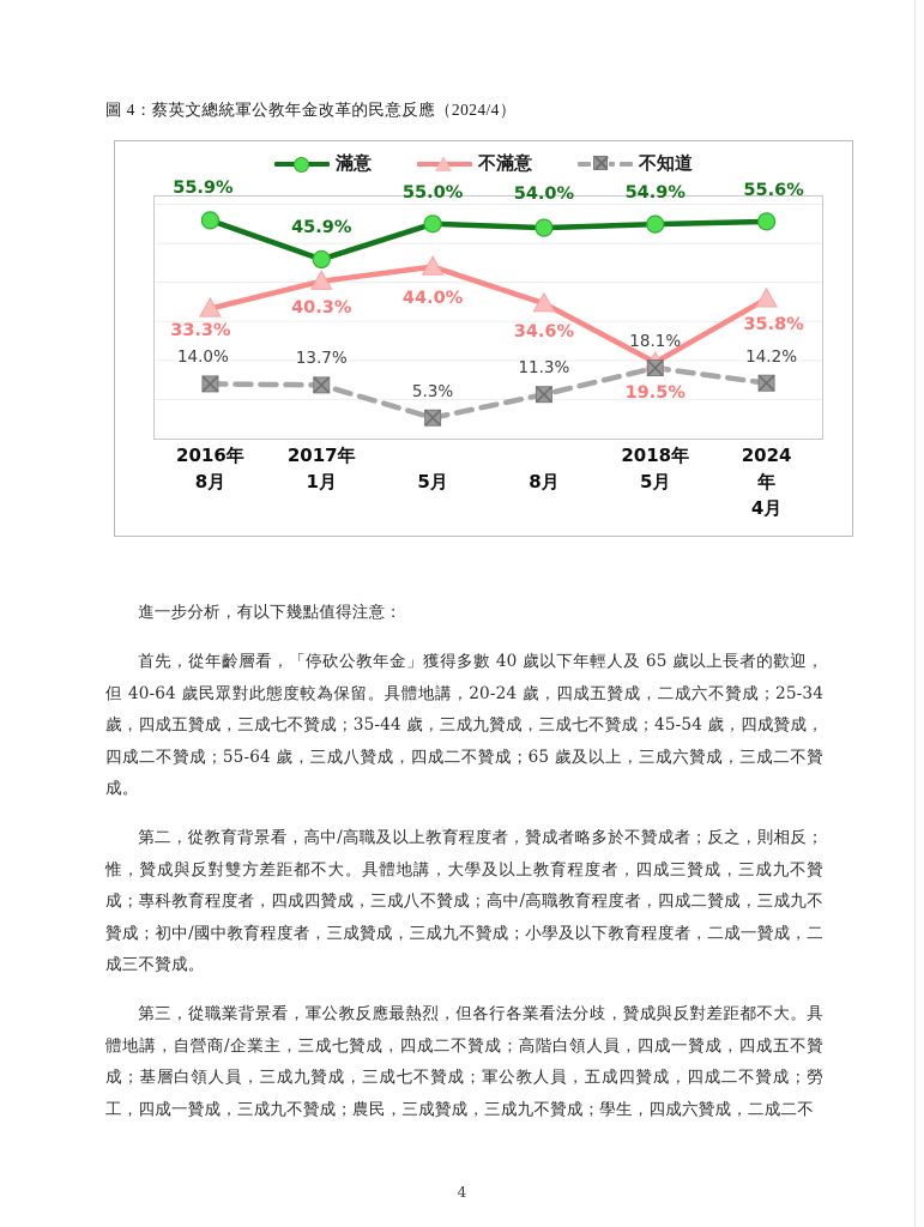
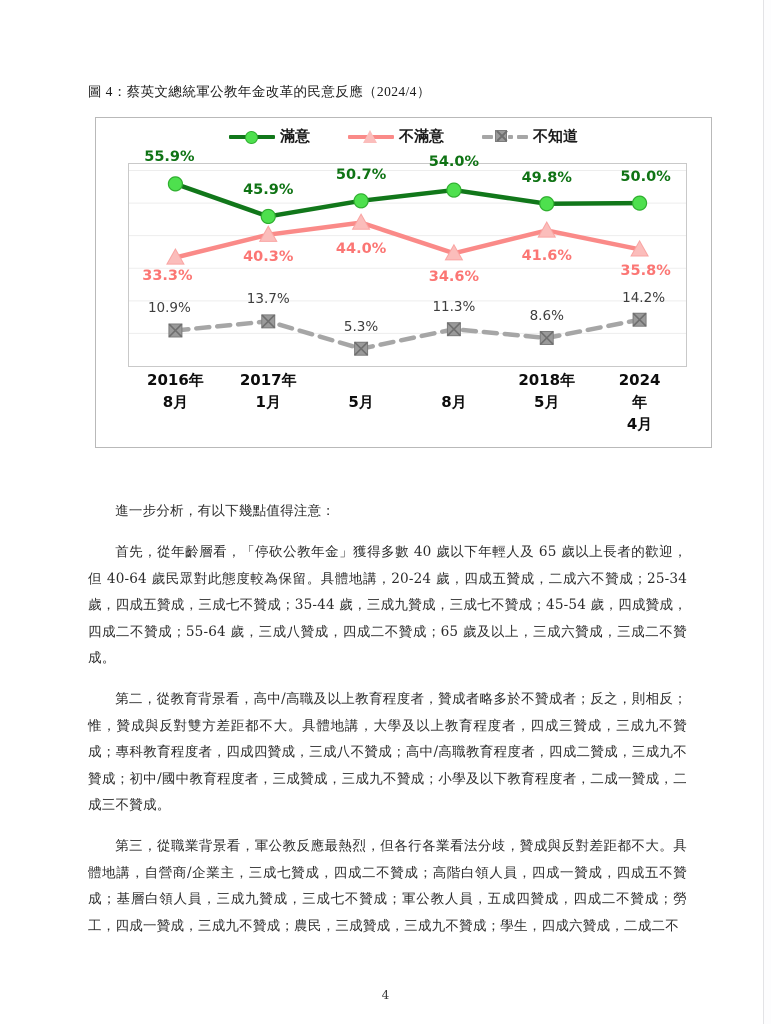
不知道/2016年 8月: 14.0% -> 10.9%
滿意/5月: 55.0% -> 50.7%
滿意/2018年 5月: 54.9% -> 49.8%
不滿意/2018年 5月: 19.5% -> 41.6%
不知道/2018年 5月: 18.1% -> 8.6%
滿意/2024年 4月: 55.6% -> 50.0%
